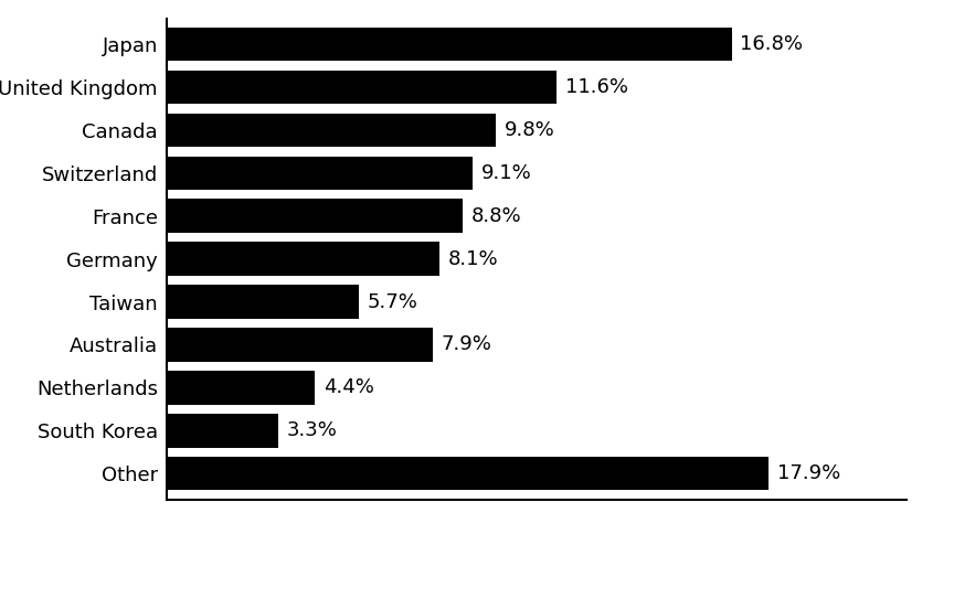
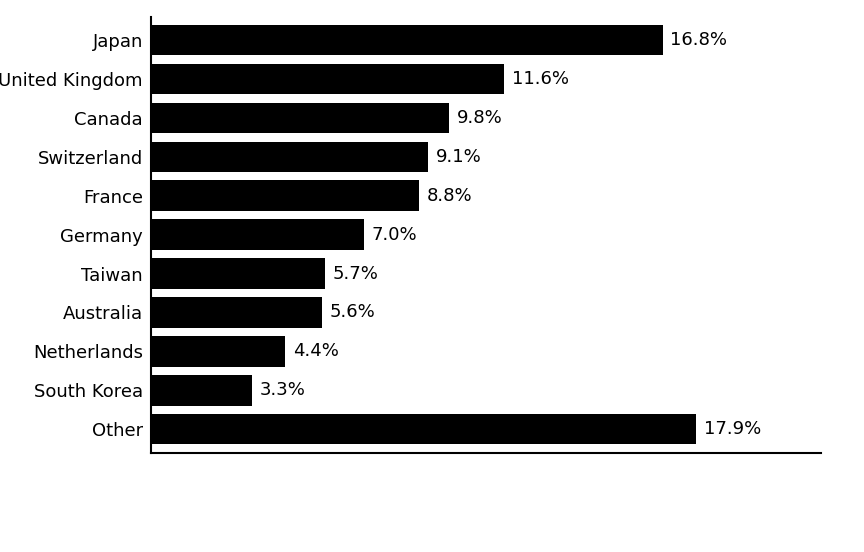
Germany: 8.1% -> 7.0%
Australia: 7.9% -> 5.6%
